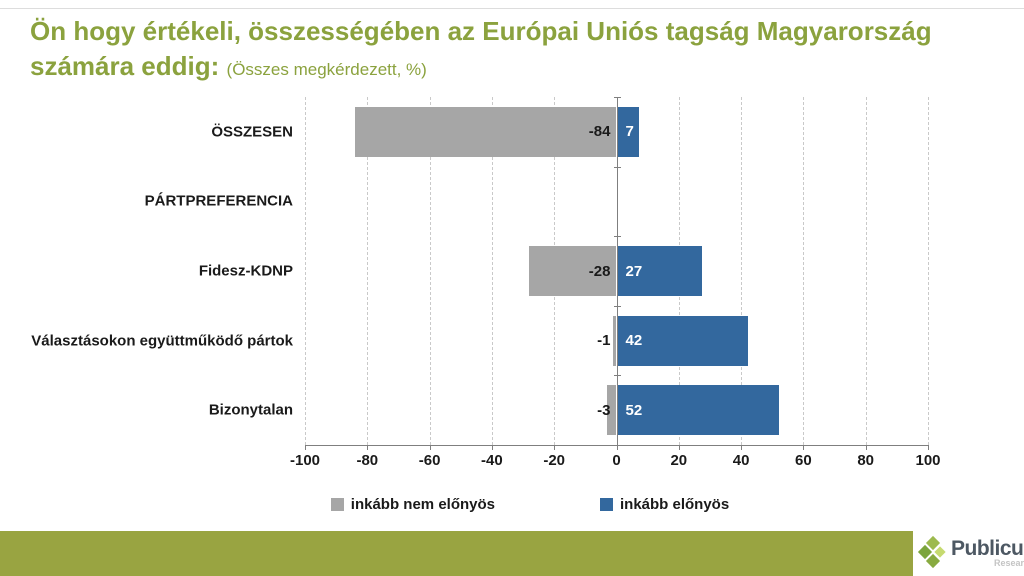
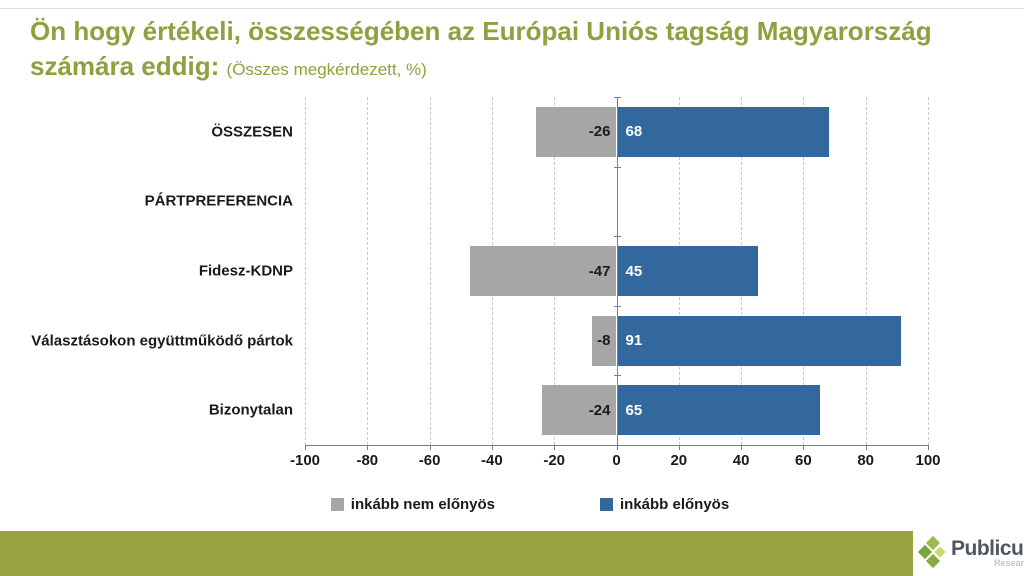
inkább nem előnyös/ÖSSZESEN: -84 -> -26
inkább előnyös/ÖSSZESEN: 7 -> 68
inkább nem előnyös/Fidesz-KDNP: -28 -> -47
inkább előnyös/Fidesz-KDNP: 27 -> 45
inkább nem előnyös/Választásokon együttműködő pártok: -1 -> -8
inkább előnyös/Választásokon együttműködő pártok: 42 -> 91
inkább nem előnyös/Bizonytalan: -3 -> -24
inkább előnyös/Bizonytalan: 52 -> 65
